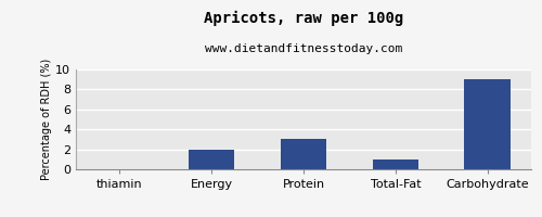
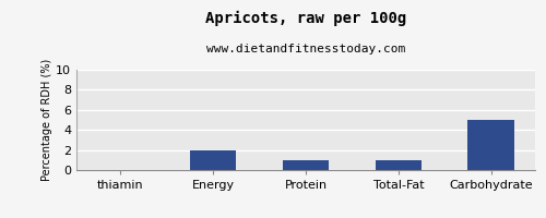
Protein: 3 -> 1
Carbohydrate: 9 -> 5
